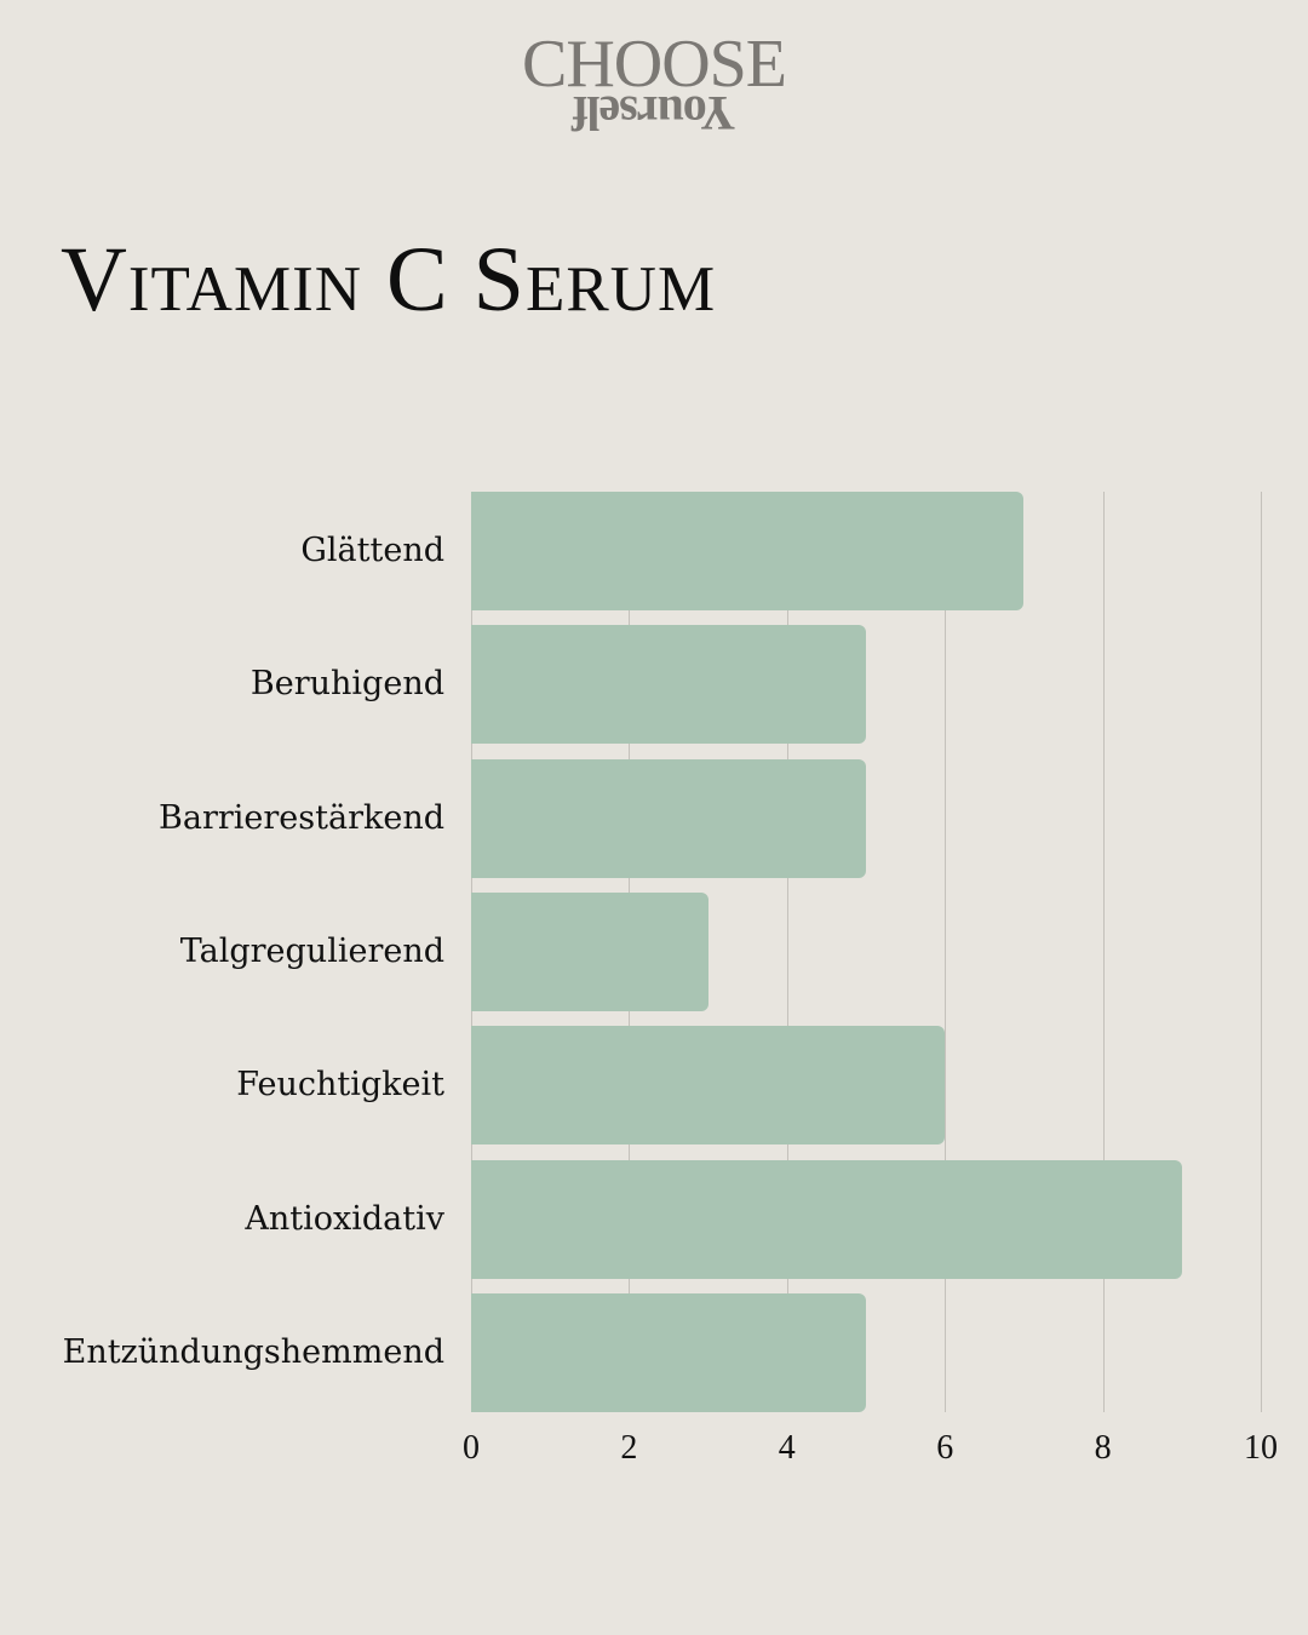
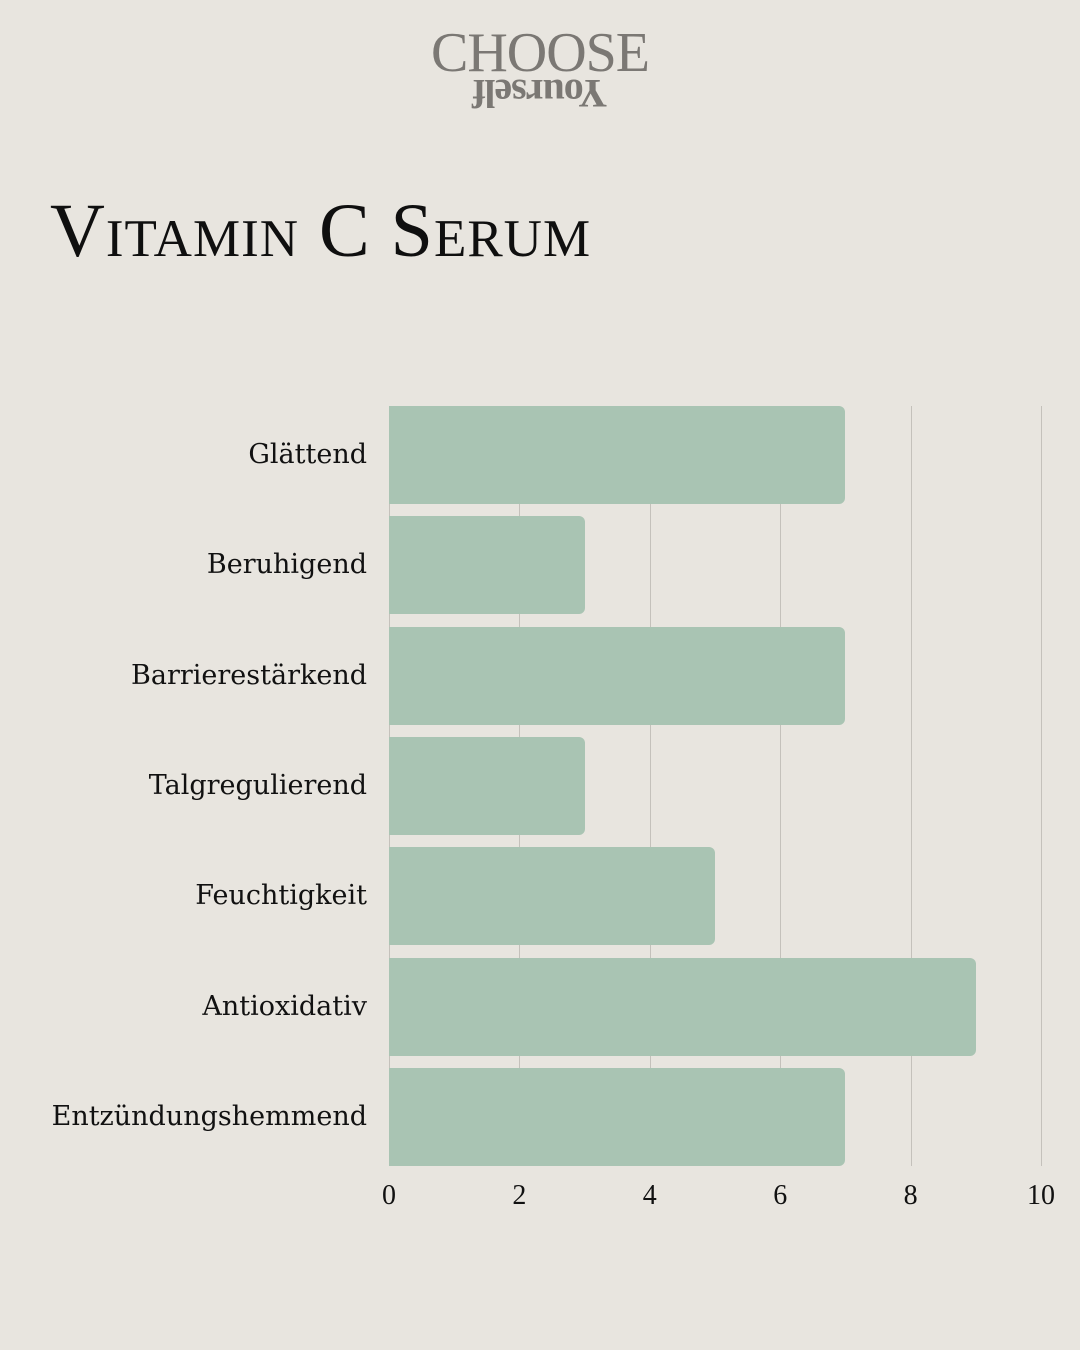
Beruhigend: 5 -> 3
Barrierestärkend: 5 -> 7
Feuchtigkeit: 6 -> 5
Entzündungshemmend: 5 -> 7
